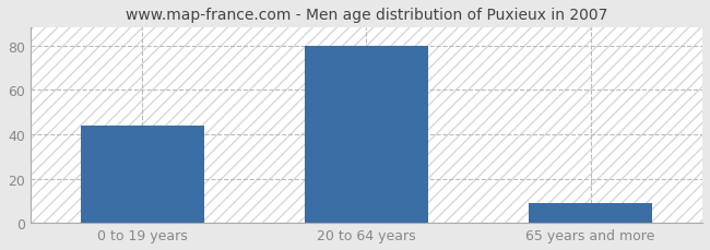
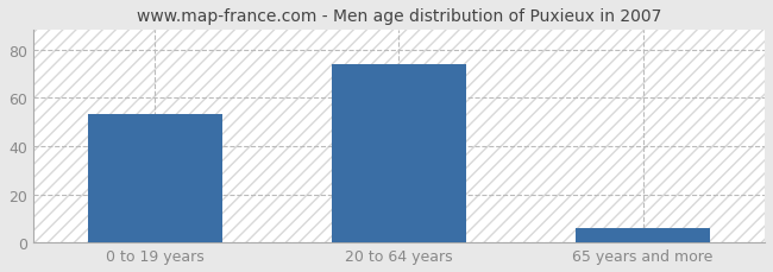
0 to 19 years: 44 -> 53
20 to 64 years: 80 -> 74
65 years and more: 9 -> 6
